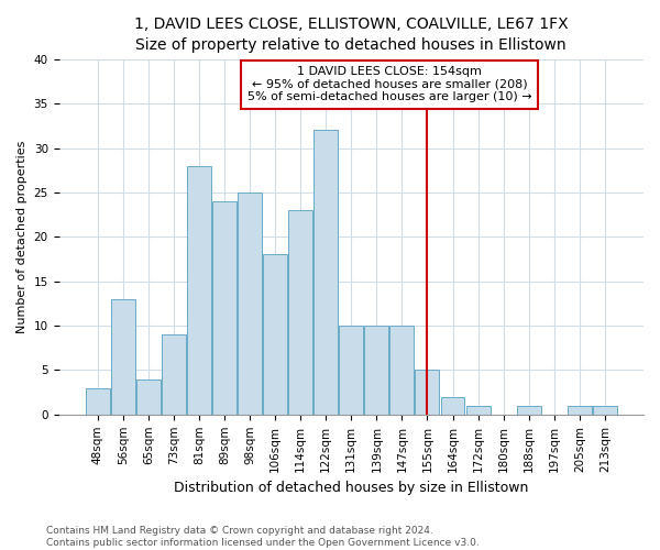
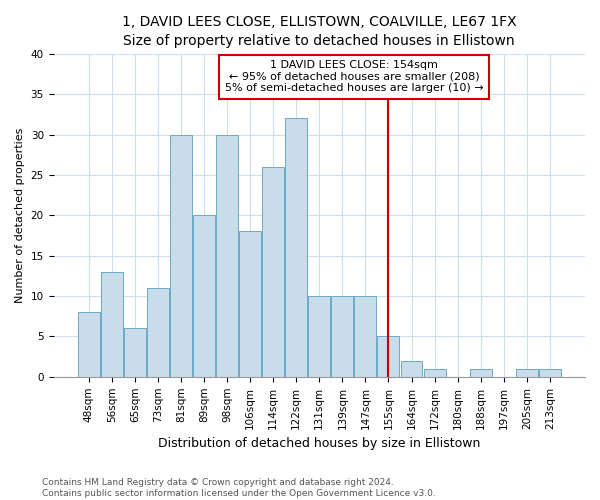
48sqm: 3 -> 8
65sqm: 4 -> 6
73sqm: 9 -> 11
81sqm: 28 -> 30
89sqm: 24 -> 20
98sqm: 25 -> 30
114sqm: 23 -> 26
